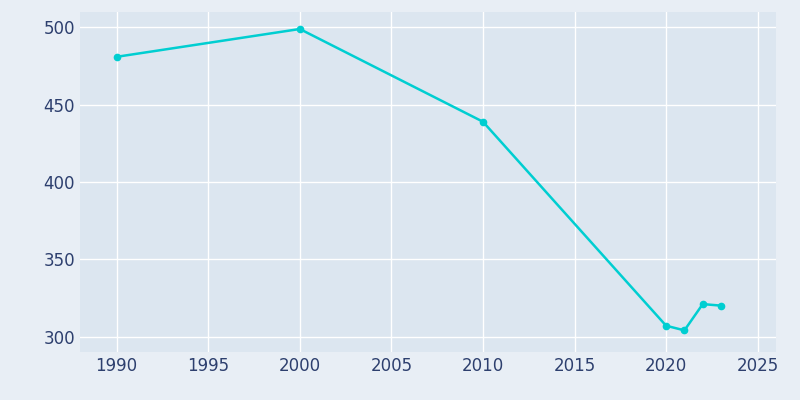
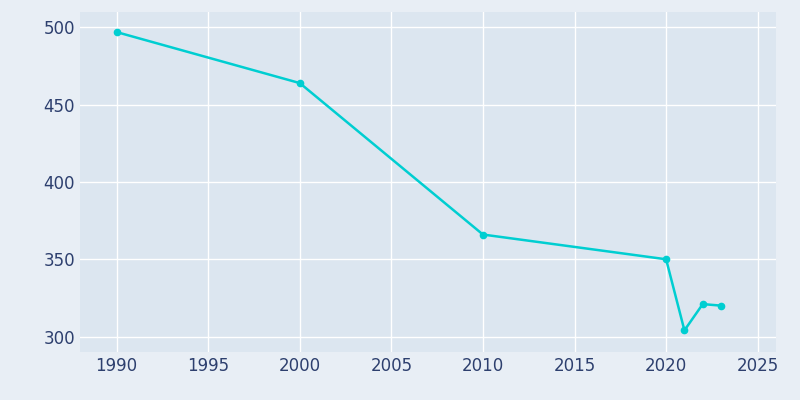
1990: 481 -> 497
2000: 499 -> 464
2010: 439 -> 366
2020: 307 -> 350
